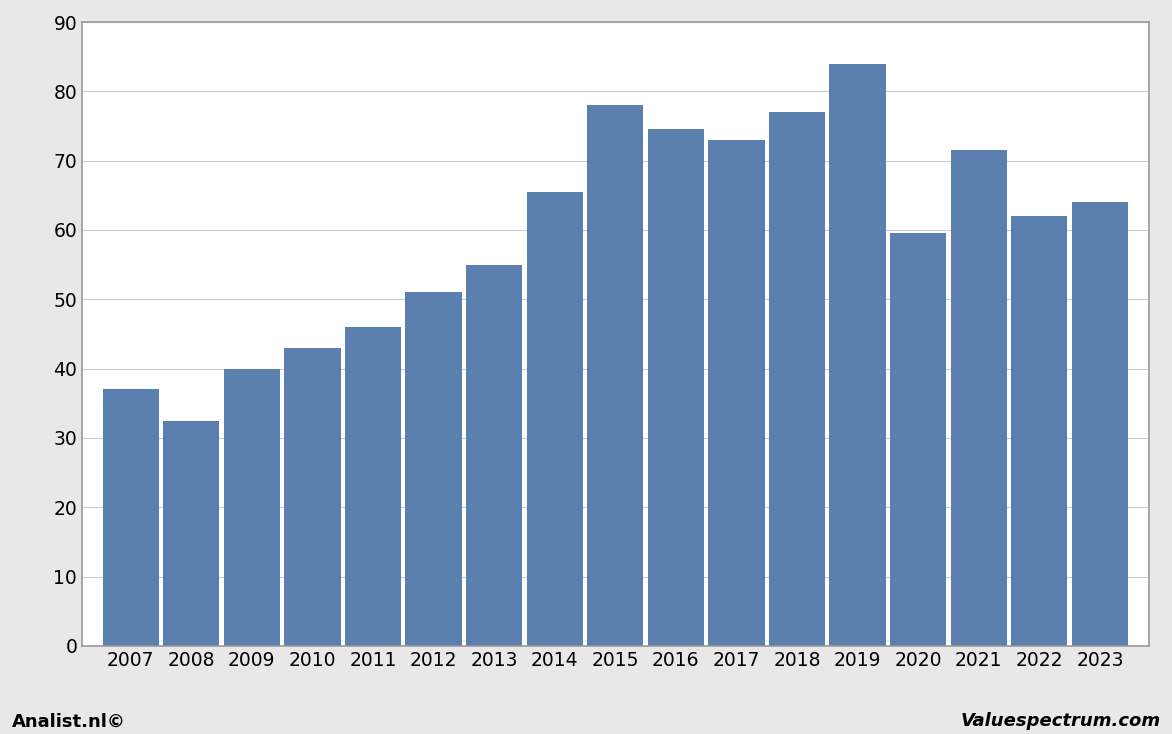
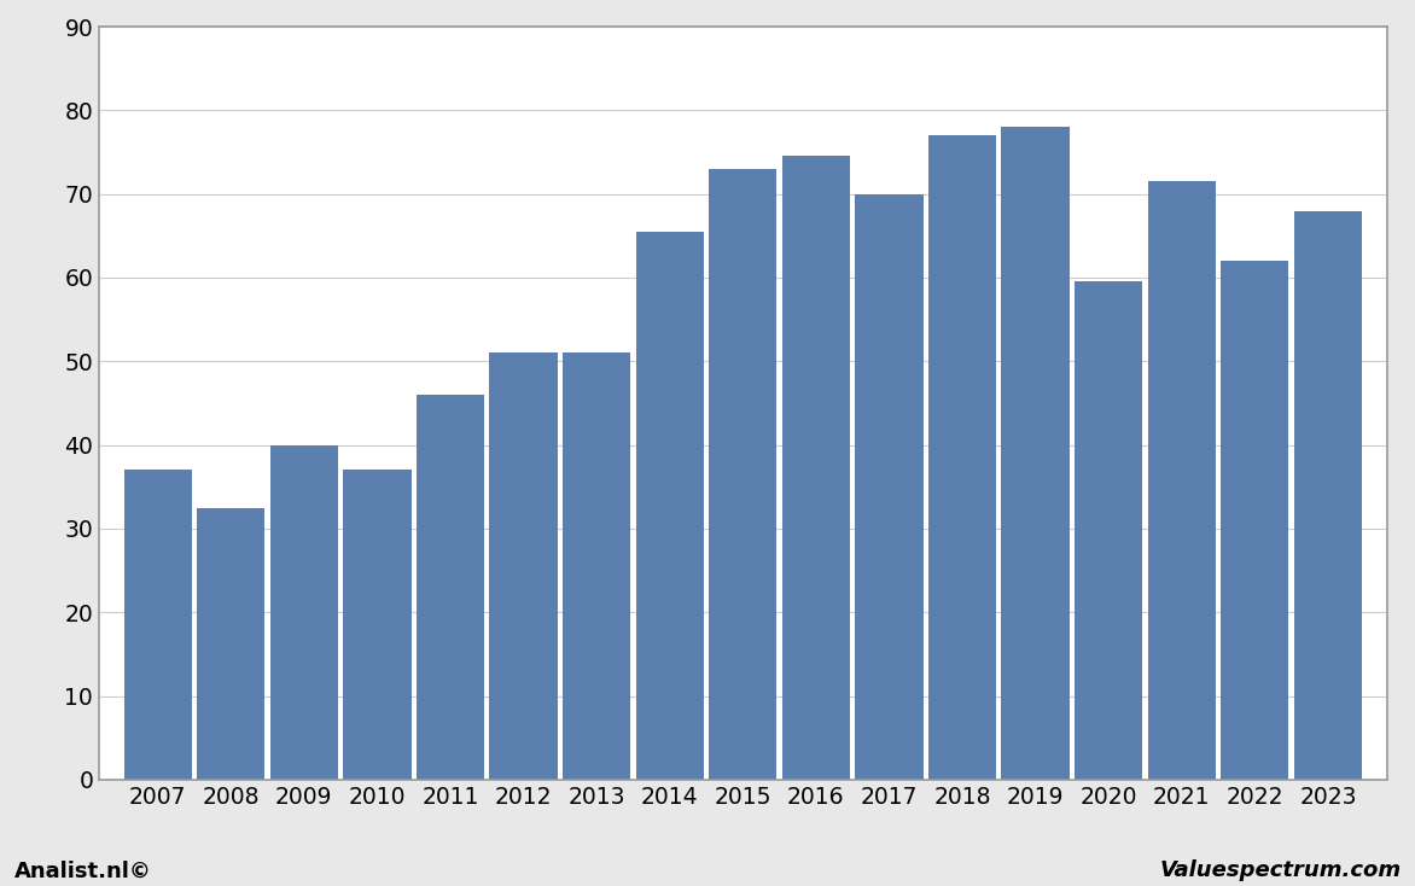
2010: 43.0 -> 37.0
2013: 55.0 -> 51.0
2015: 78.0 -> 73.0
2017: 73.0 -> 70.0
2019: 84.0 -> 78.0
2023: 64.0 -> 68.0
